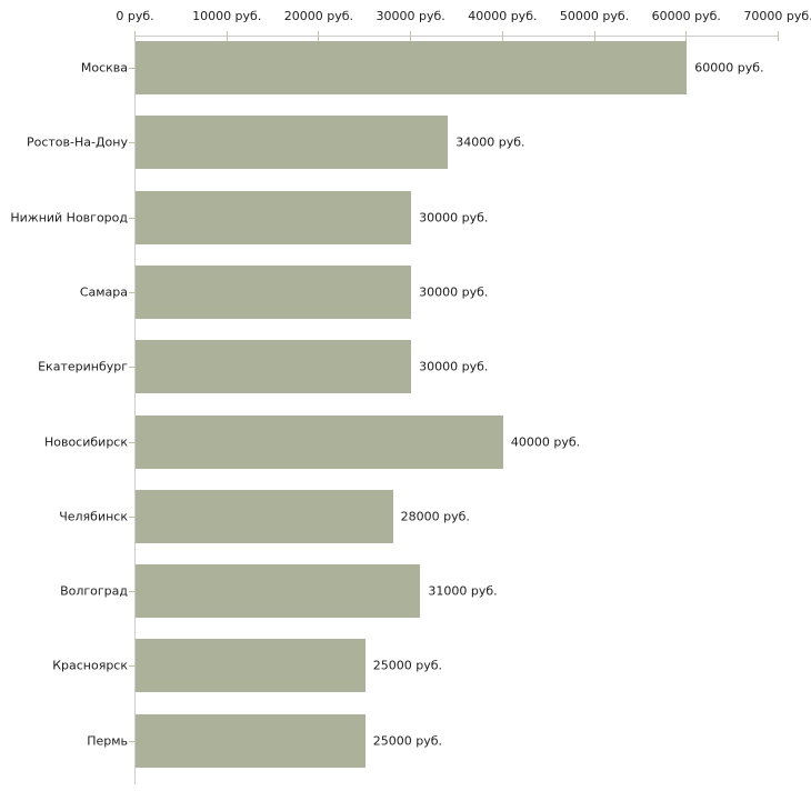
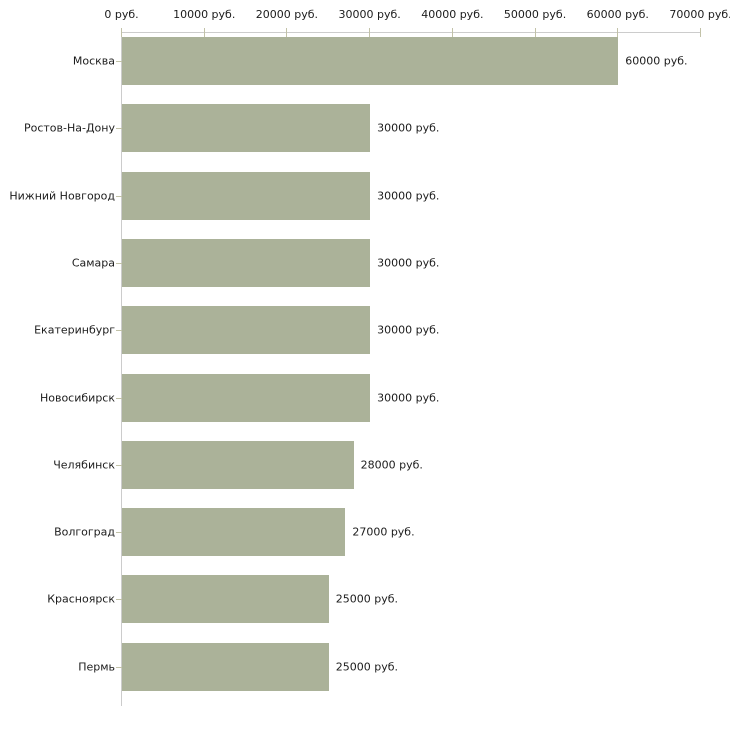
Ростов-На-Дону: 34000 -> 30000
Новосибирск: 40000 -> 30000
Волгоград: 31000 -> 27000
